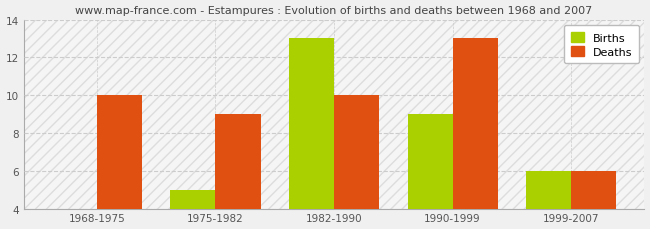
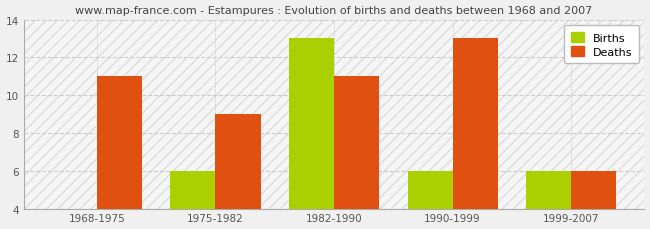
Deaths/1968-1975: 10 -> 11
Births/1975-1982: 5 -> 6
Deaths/1982-1990: 10 -> 11
Births/1990-1999: 9 -> 6
